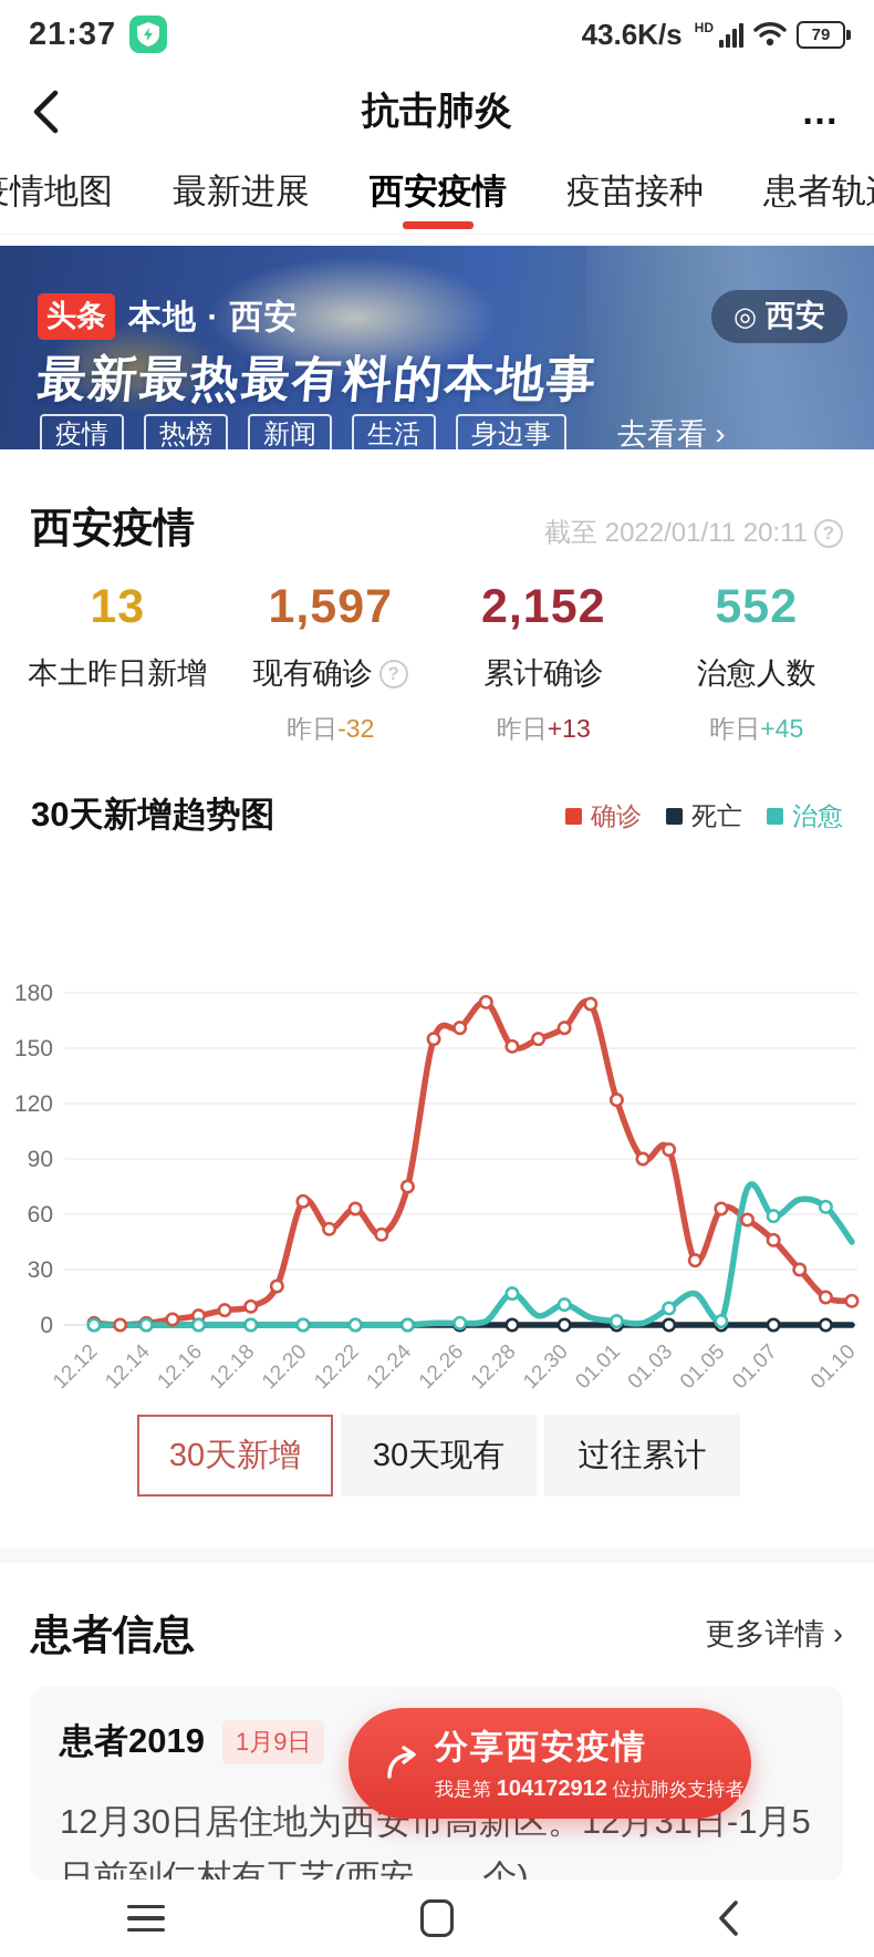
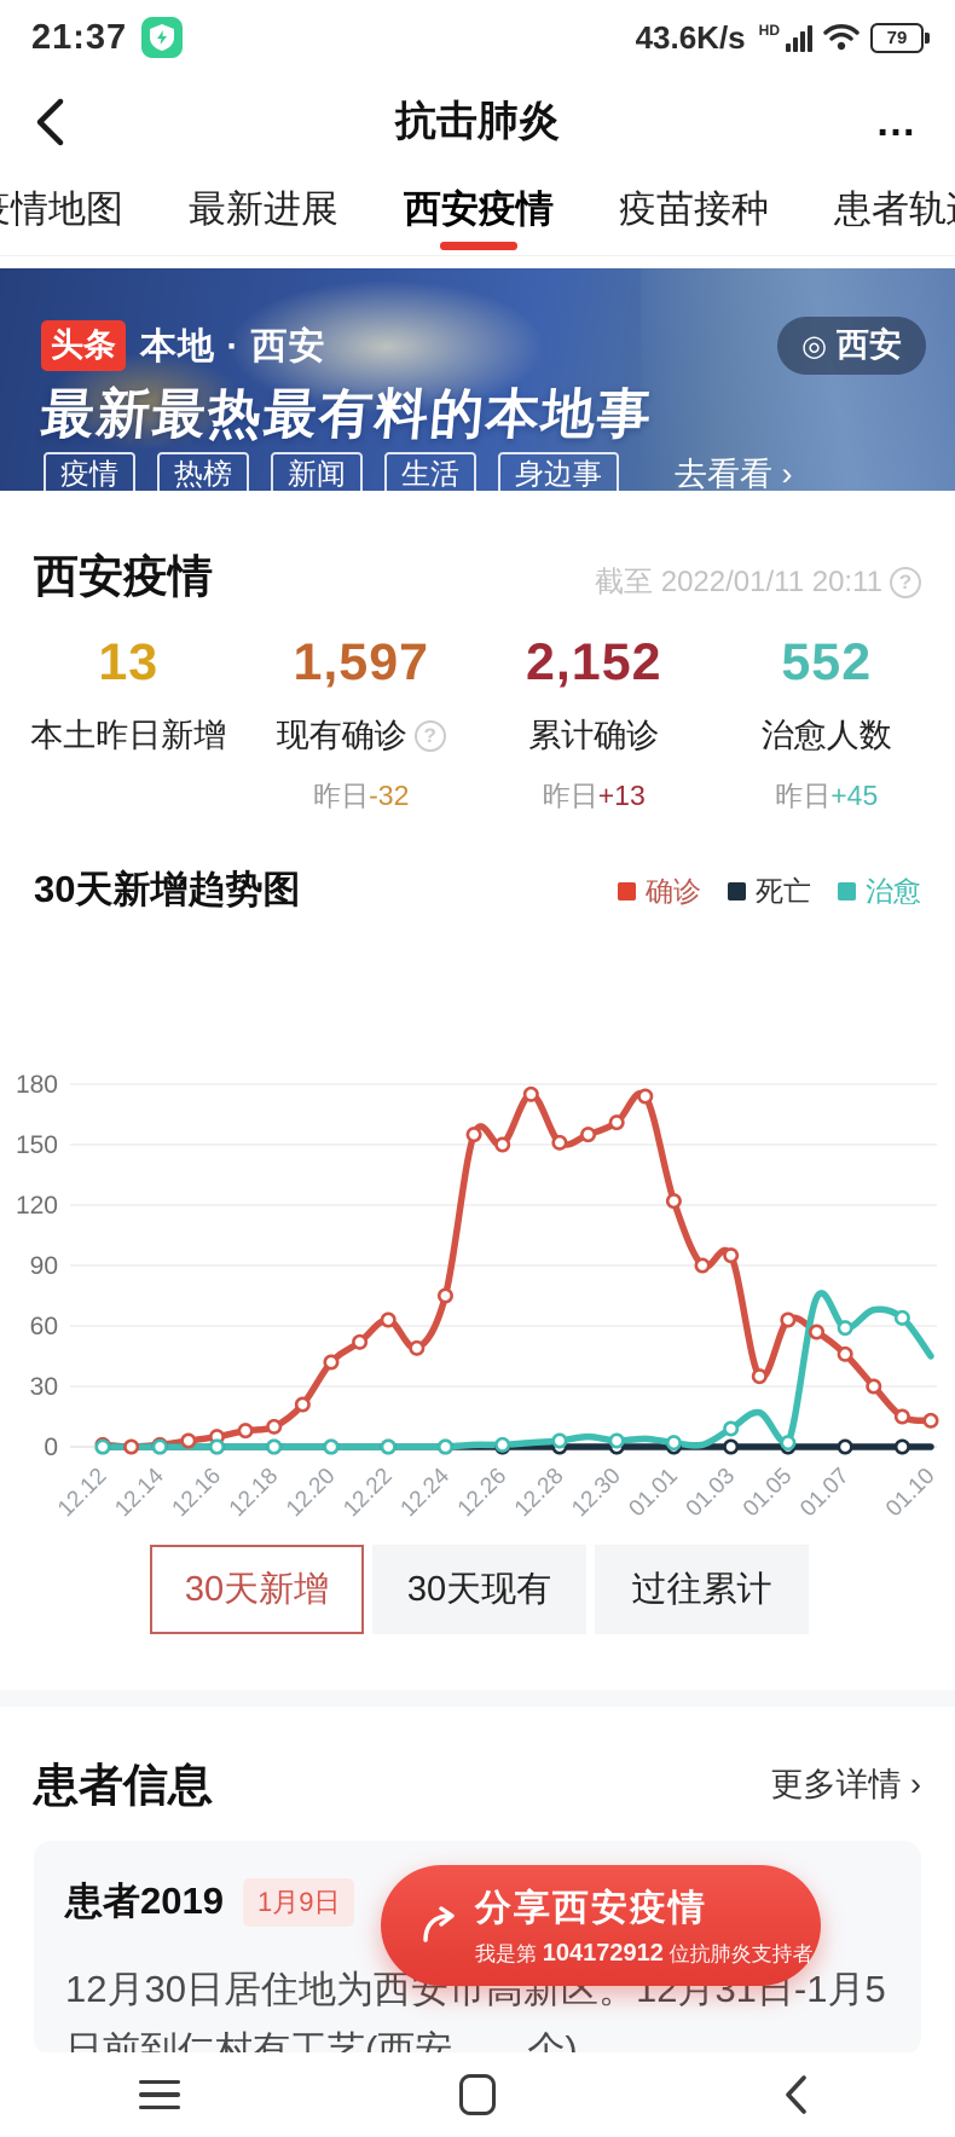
确诊/12.20: 67 -> 42
确诊/12.26: 161 -> 150
治愈/12.28: 17 -> 3
治愈/12.30: 11 -> 3
